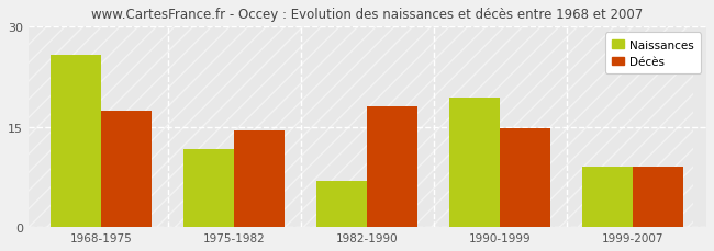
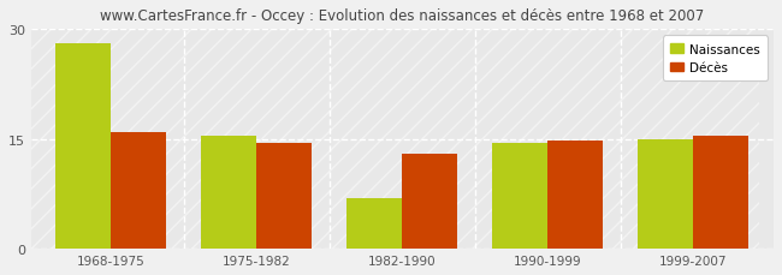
Naissances/1968-1975: 25.8 -> 28.0
Décès/1968-1975: 17.4 -> 16.0
Naissances/1975-1982: 11.6 -> 15.5
Décès/1982-1990: 18.0 -> 13.0
Naissances/1990-1999: 19.4 -> 14.5
Naissances/1999-2007: 9.0 -> 15.0
Décès/1999-2007: 9.0 -> 15.5
